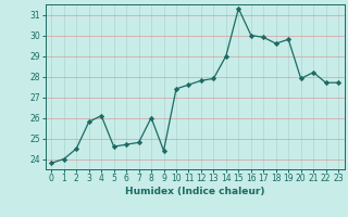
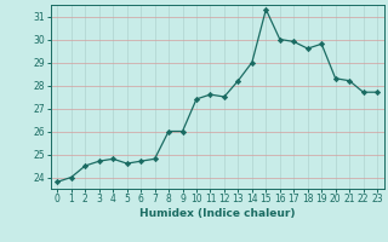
3: 25.8 -> 24.7
4: 26.1 -> 24.8
9: 24.4 -> 26.0
12: 27.8 -> 27.5
13: 27.9 -> 28.2
20: 27.9 -> 28.3
